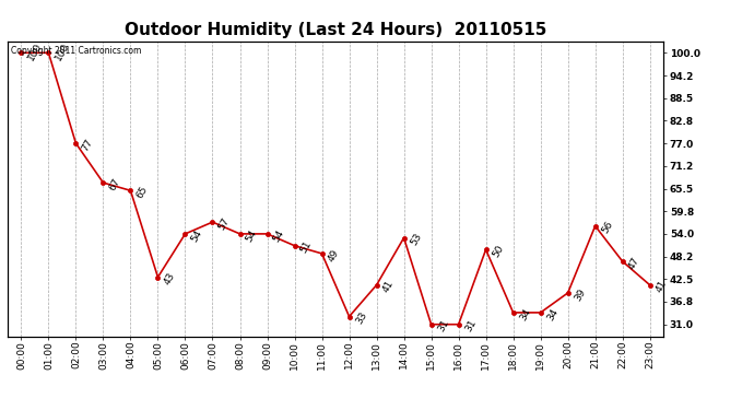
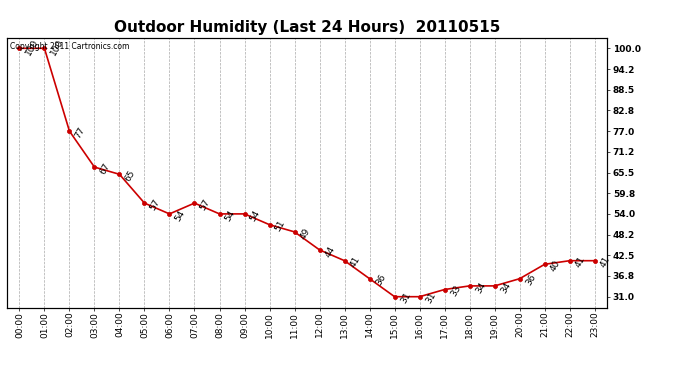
05:00: 43 -> 57
12:00: 33 -> 44
14:00: 53 -> 36
17:00: 50 -> 33
20:00: 39 -> 36
21:00: 56 -> 40
22:00: 47 -> 41
